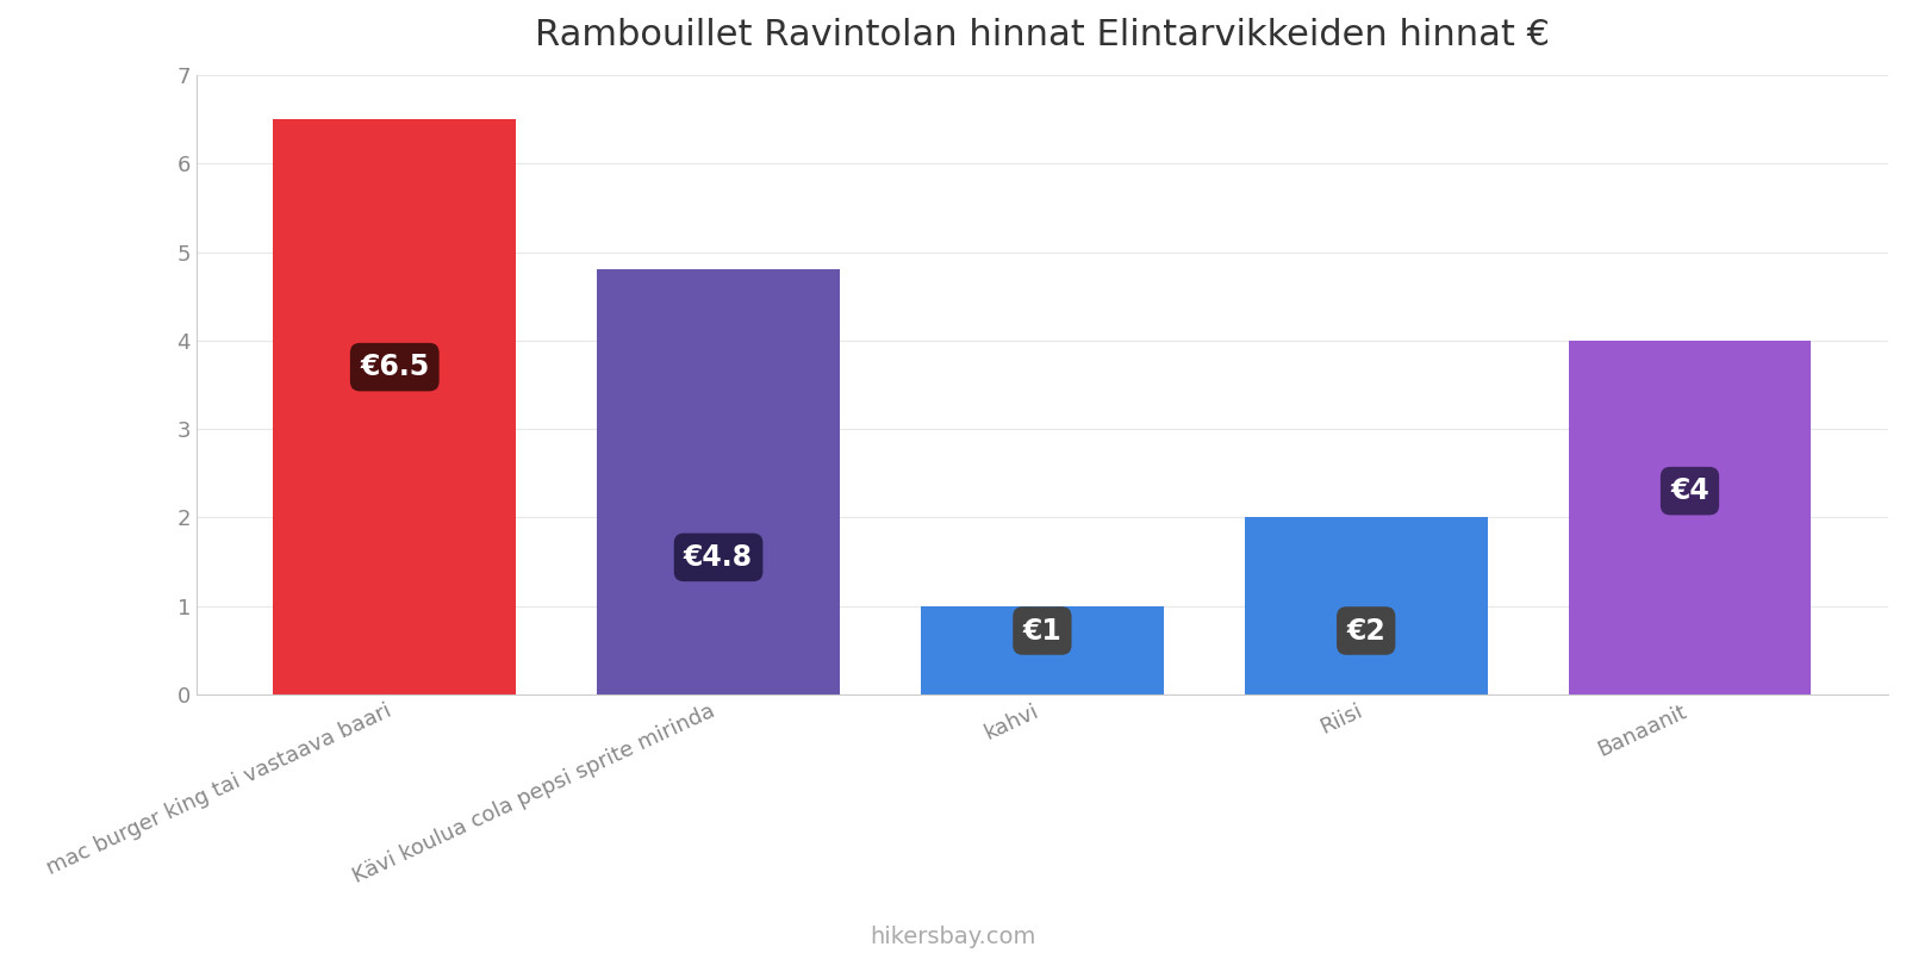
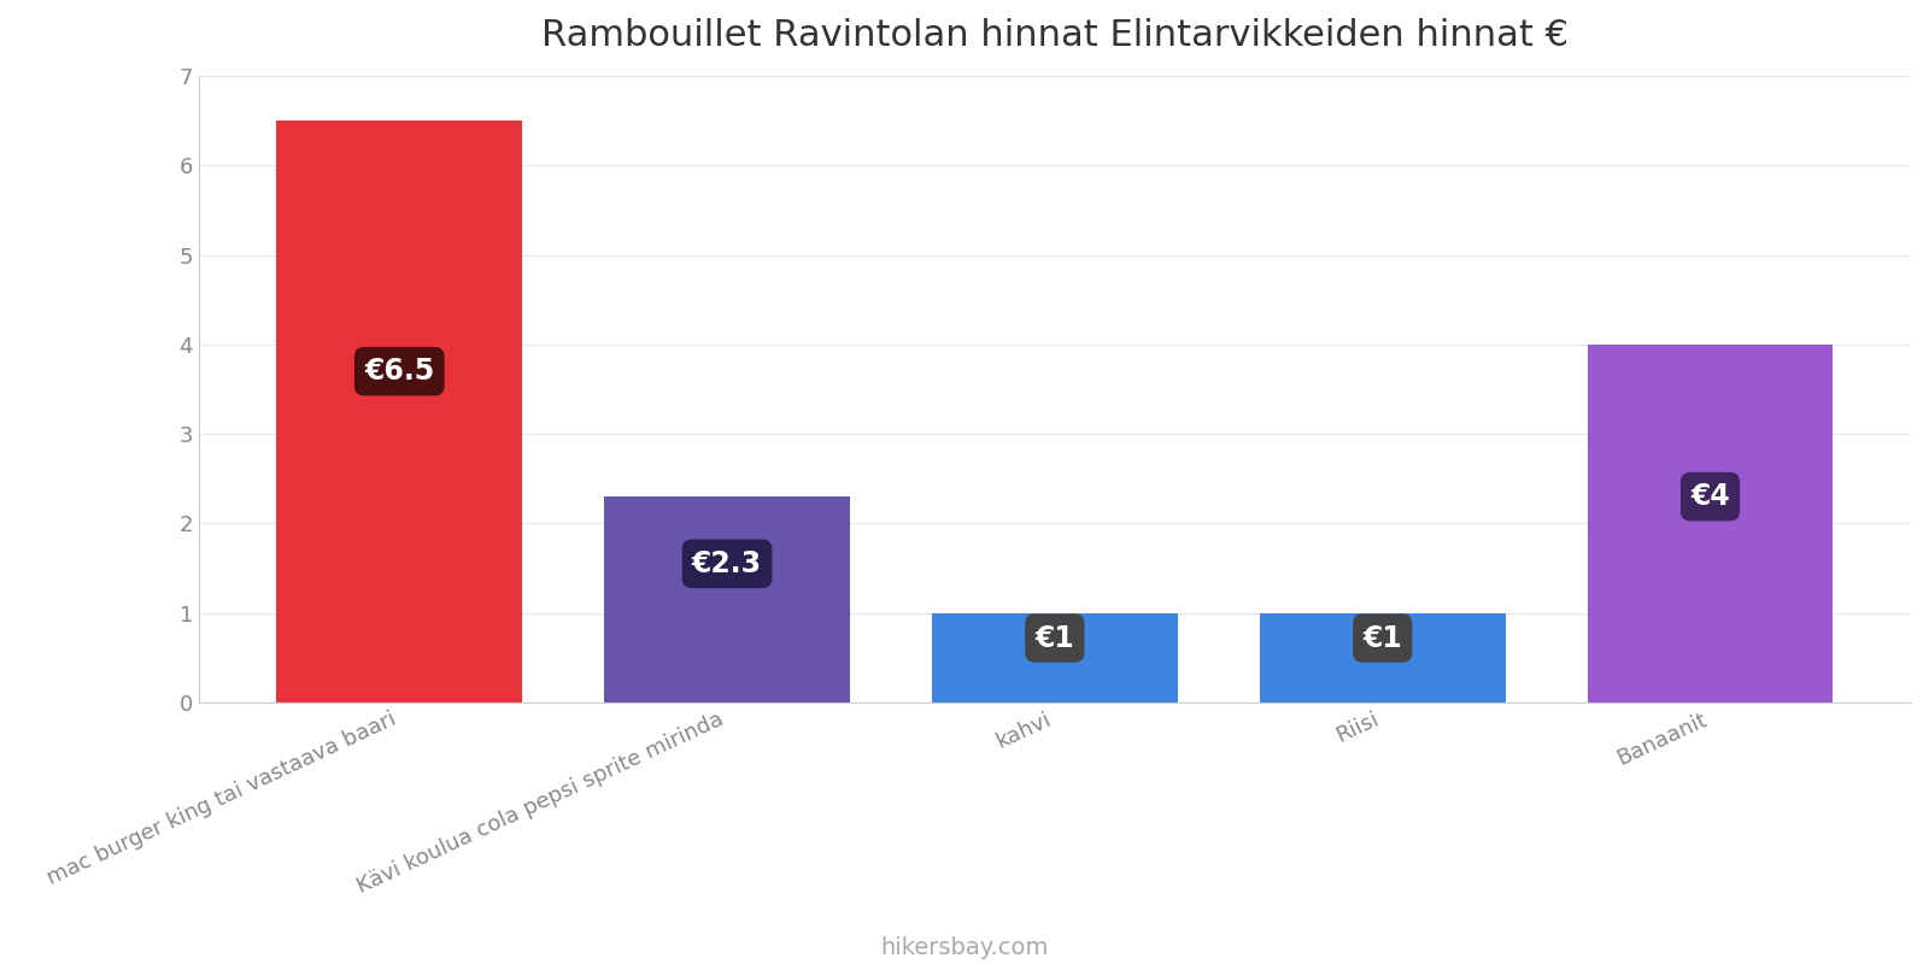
Kävi koulua cola pepsi sprite mirinda: €4.8 -> €2.3
Riisi: €2 -> €1
